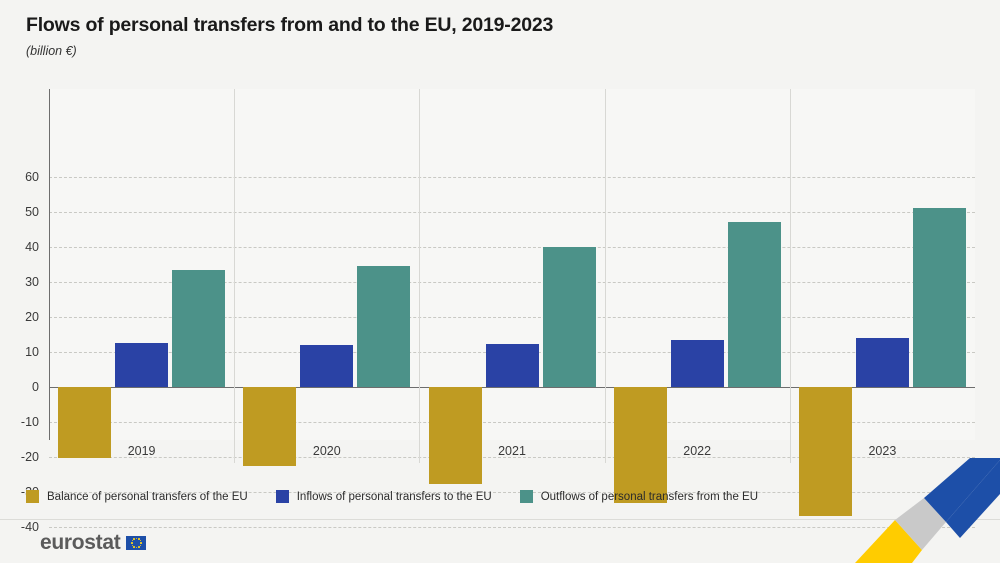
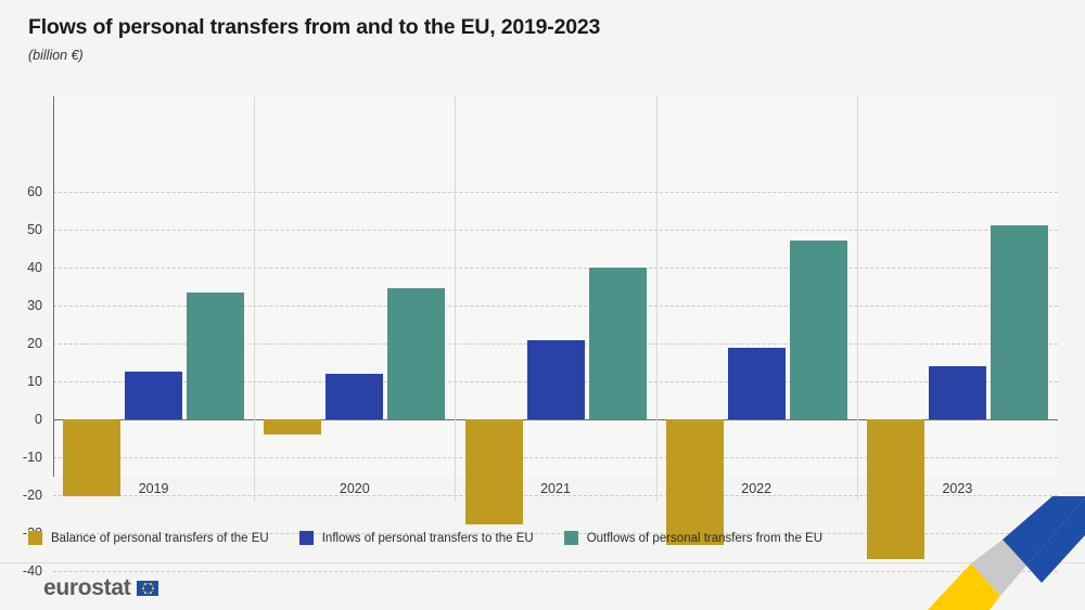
Balance of personal transfers of the EU/2020: -23 -> -4
Inflows of personal transfers to the EU/2021: 12 -> 21
Inflows of personal transfers to the EU/2022: 14 -> 19
